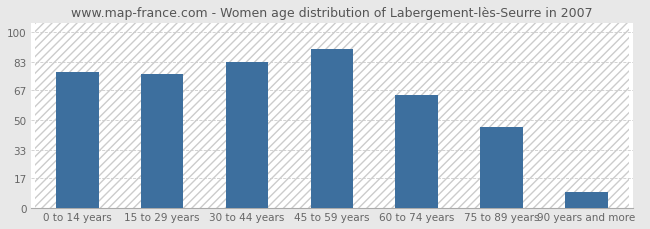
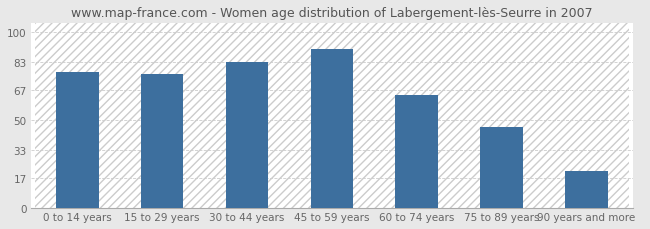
90 years and more: 9 -> 21
